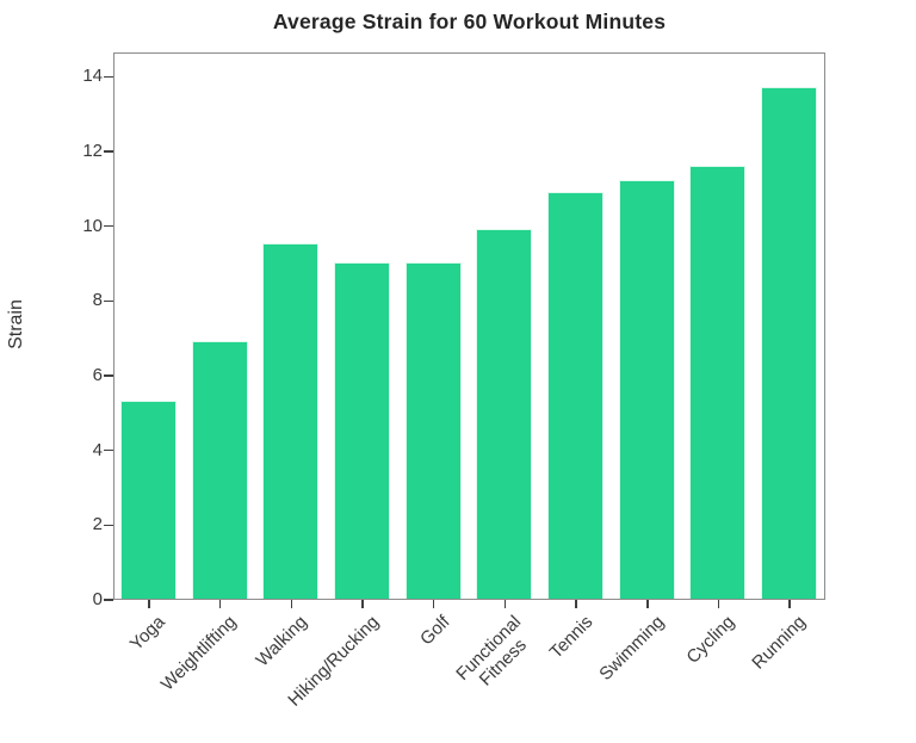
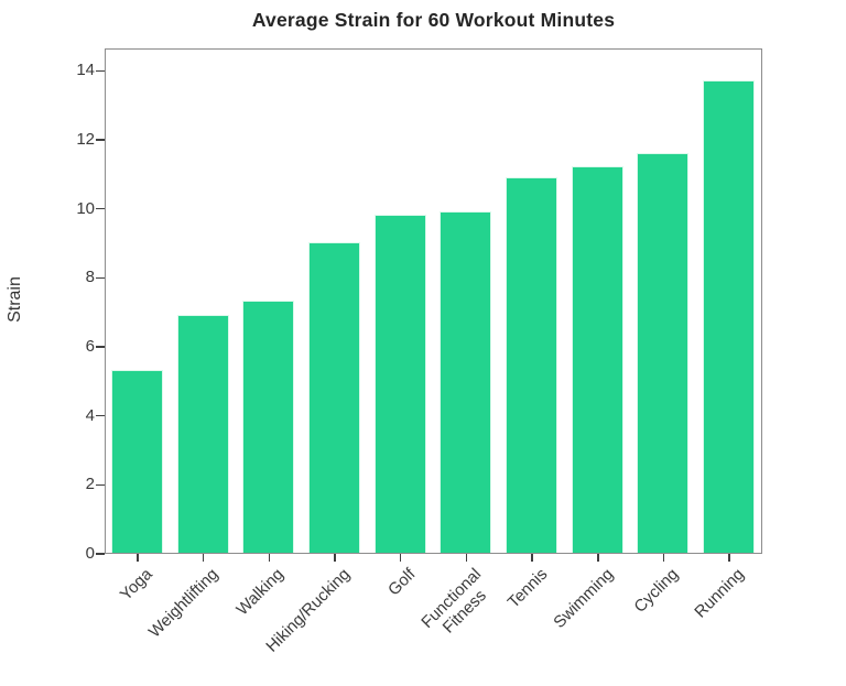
Walking: 9.5 -> 7.3
Golf: 9.0 -> 9.8
